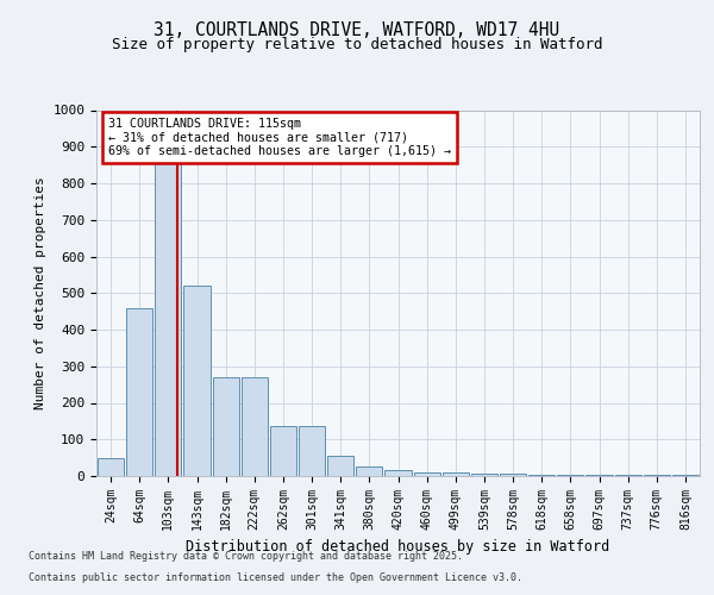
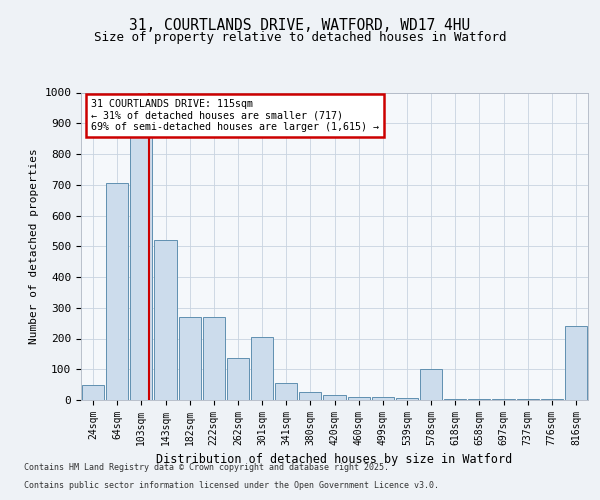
64sqm: 460 -> 705
301sqm: 135 -> 205
578sqm: 5 -> 100
816sqm: 3 -> 240
